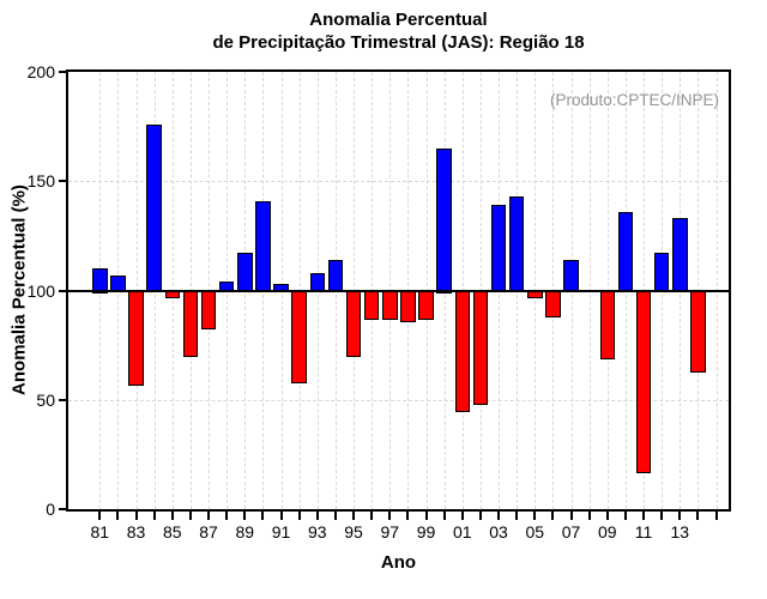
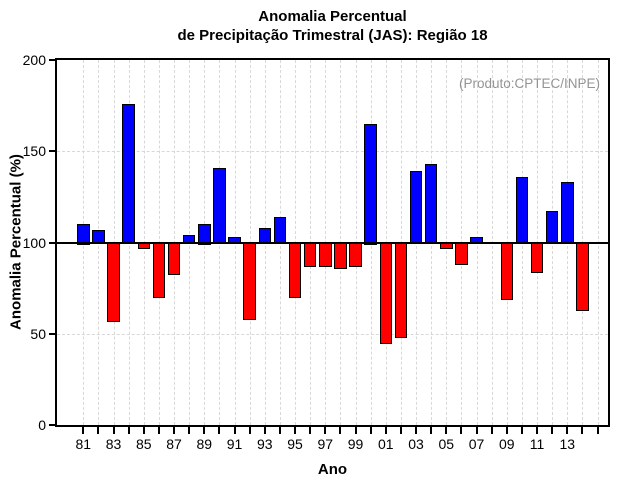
89: 117 -> 110
07: 114 -> 103
11: 17 -> 84
